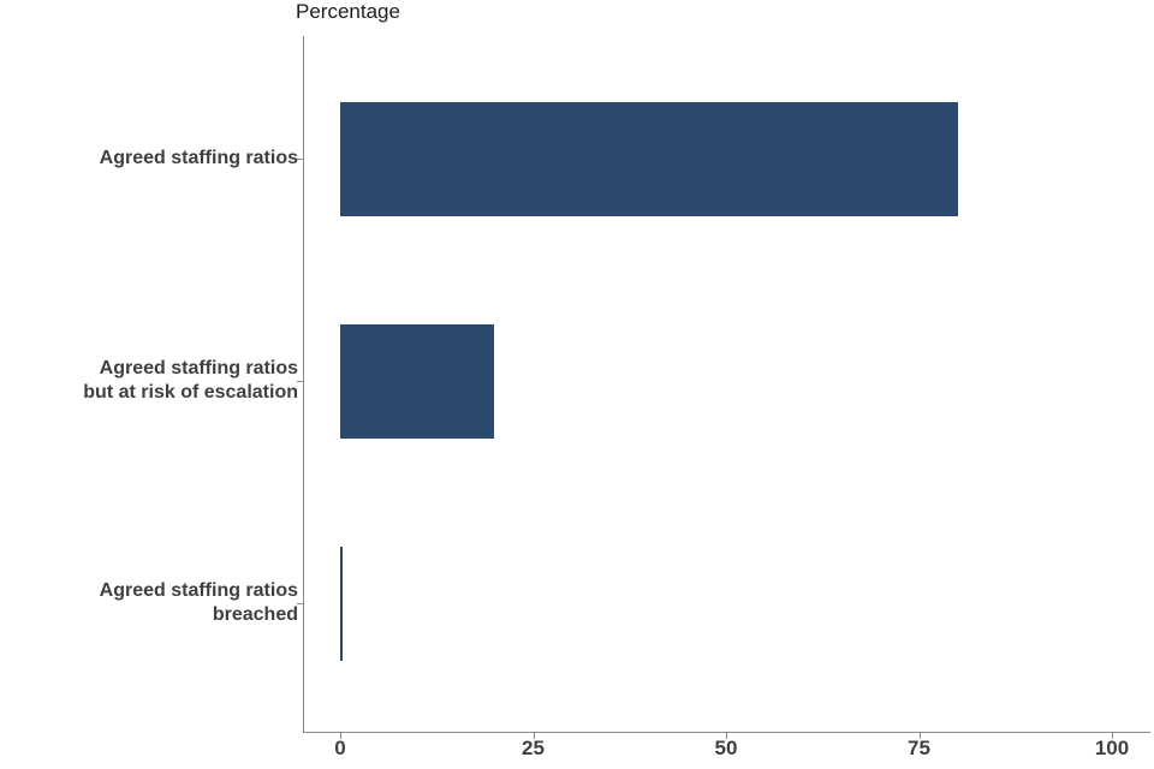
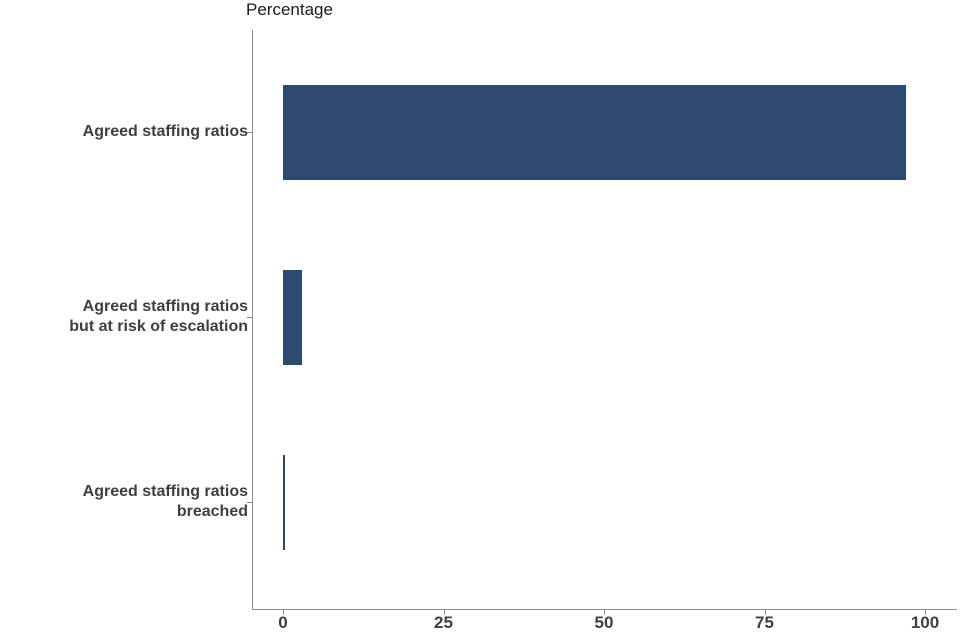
Agreed staffing ratios: 80 -> 97
Agreed staffing ratios but at risk of escalation: 20 -> 3
